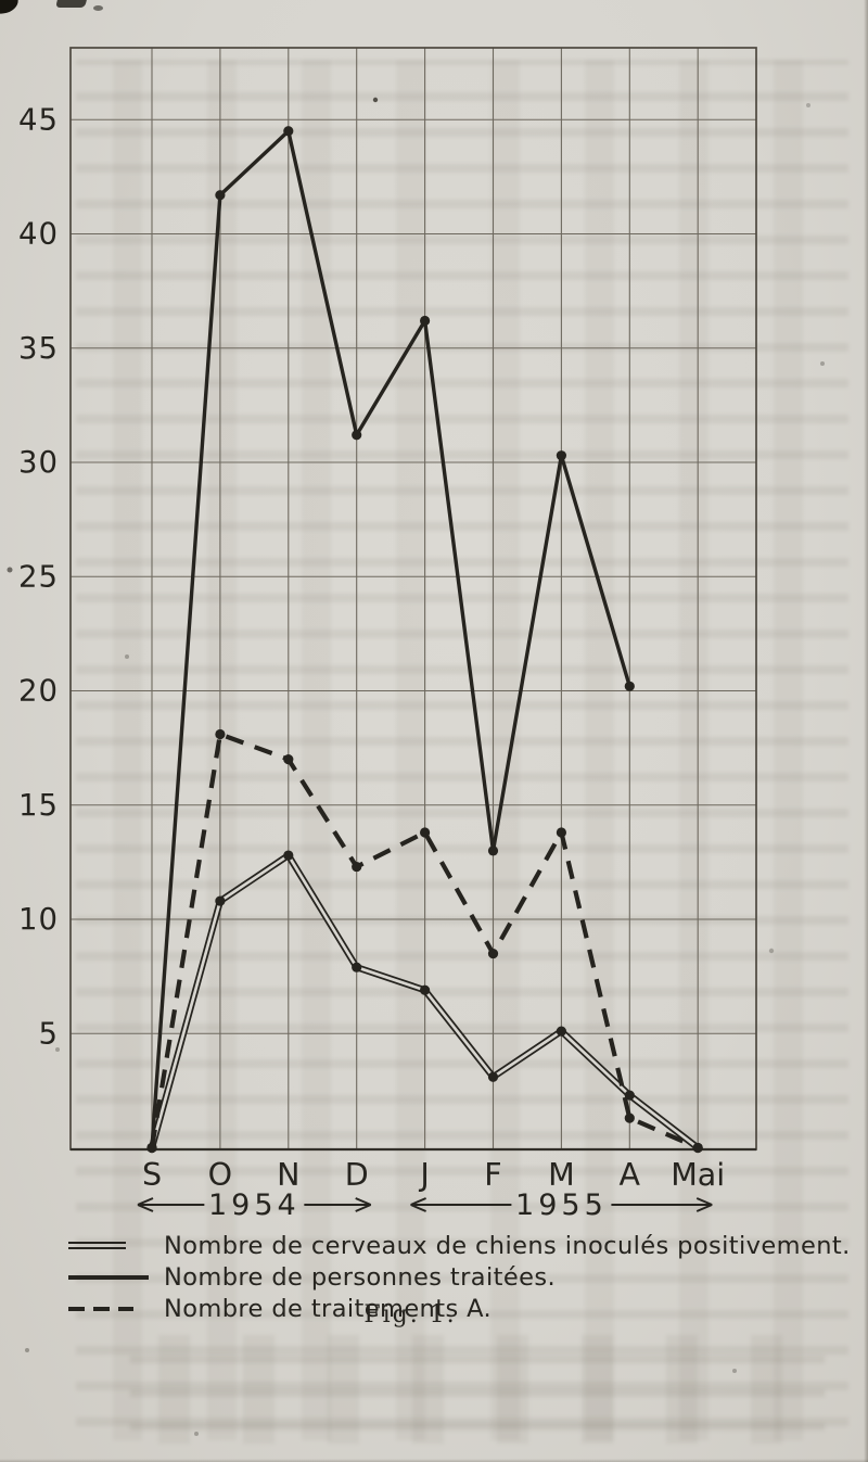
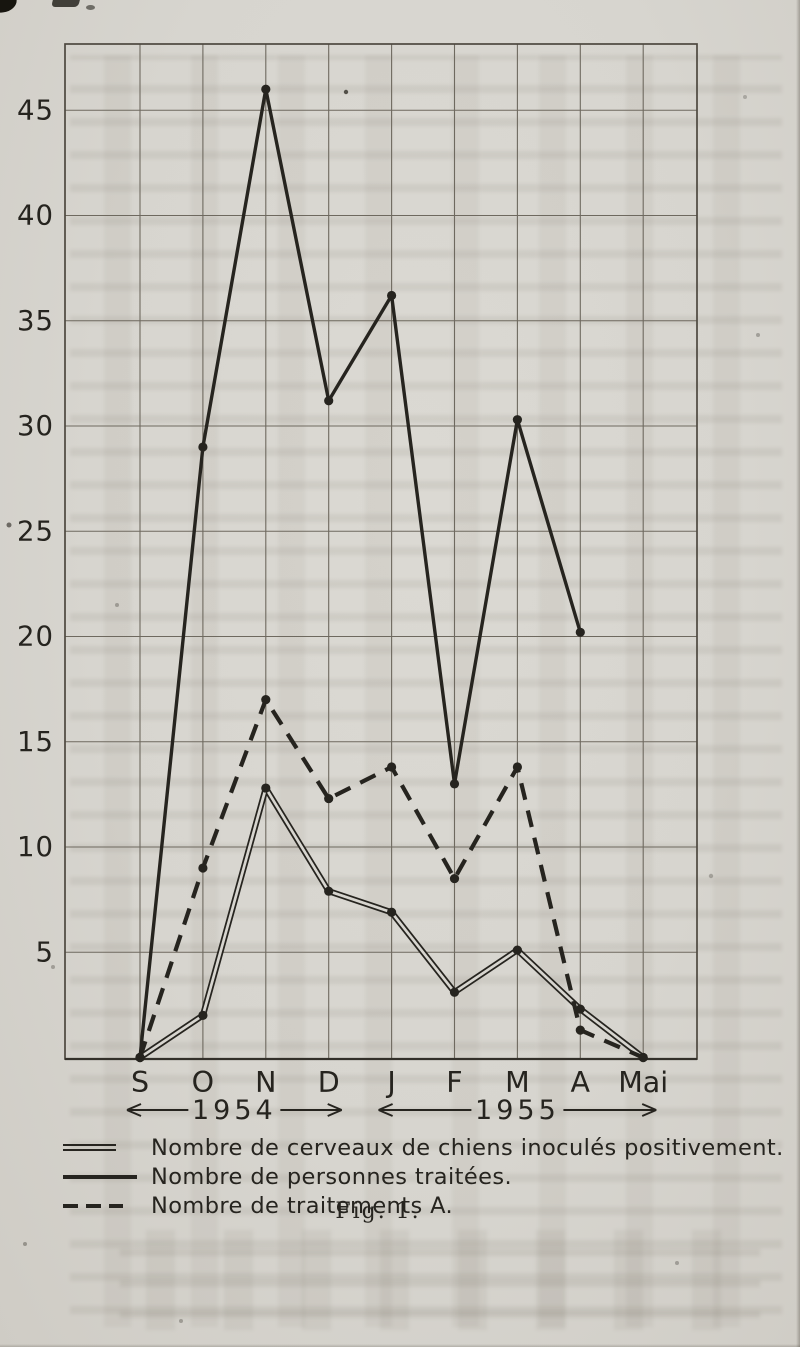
Nombre de cerveaux de chiens inoculés positivement./O: 10.8 -> 2.0
Nombre de personnes traitées./O: 41.7 -> 29.0
Nombre de traitements A./O: 18.1 -> 9.0
Nombre de personnes traitées./N: 44.5 -> 46.0
